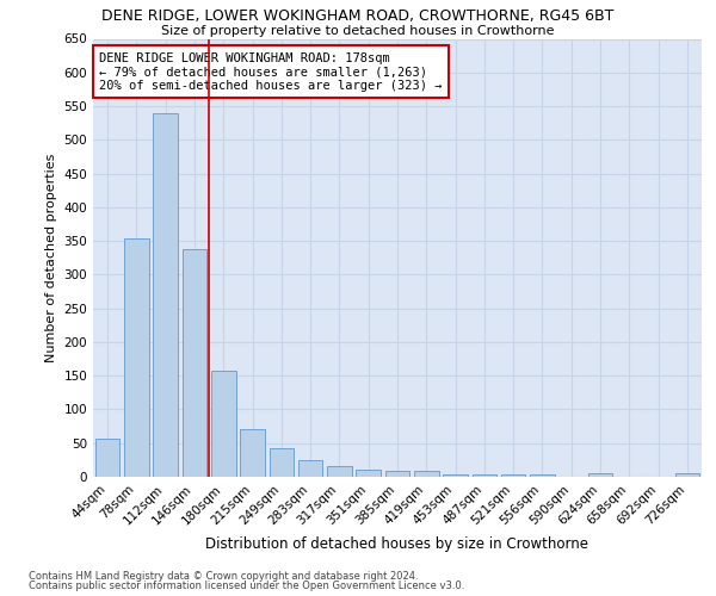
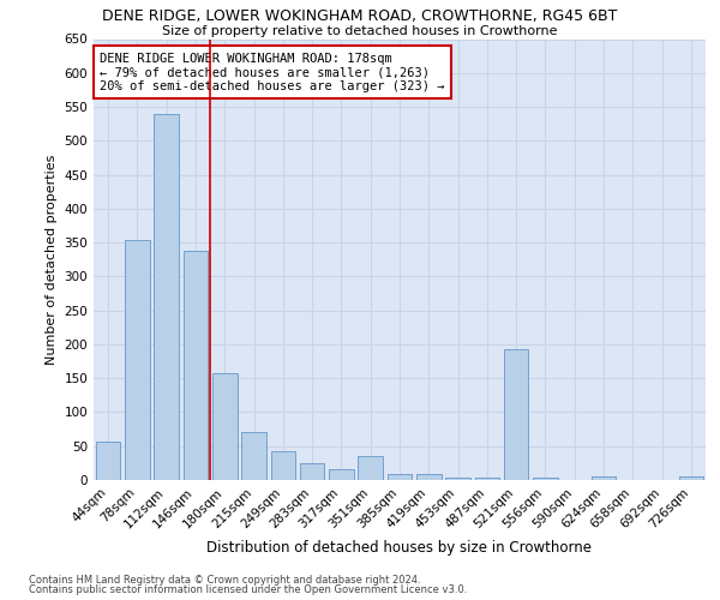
351sqm: 11 -> 36
521sqm: 3 -> 192
